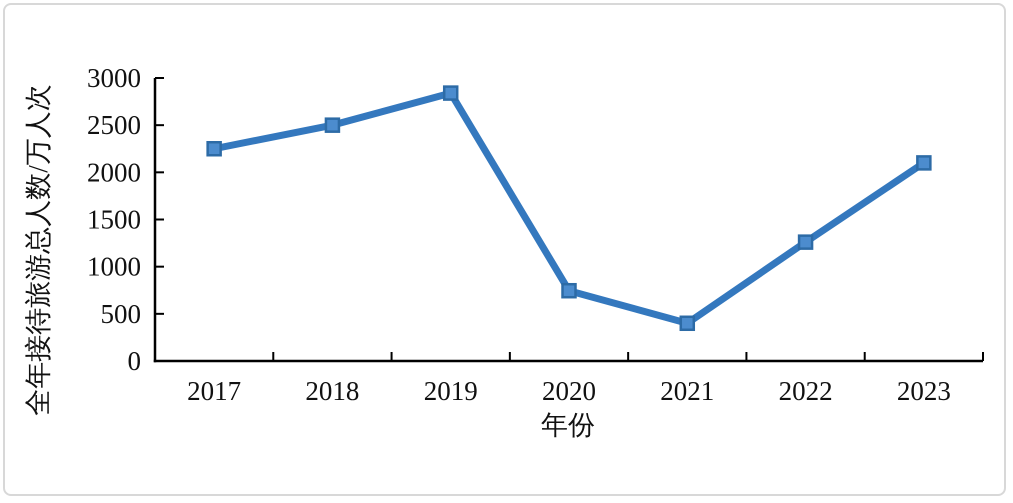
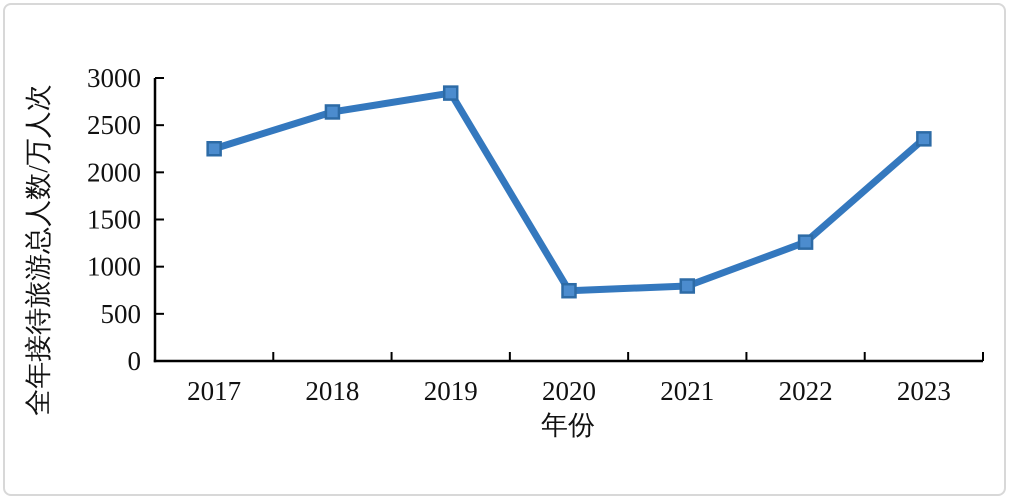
2018: 2500 -> 2600
2021: 400 -> 800
2023: 2100 -> 2400
